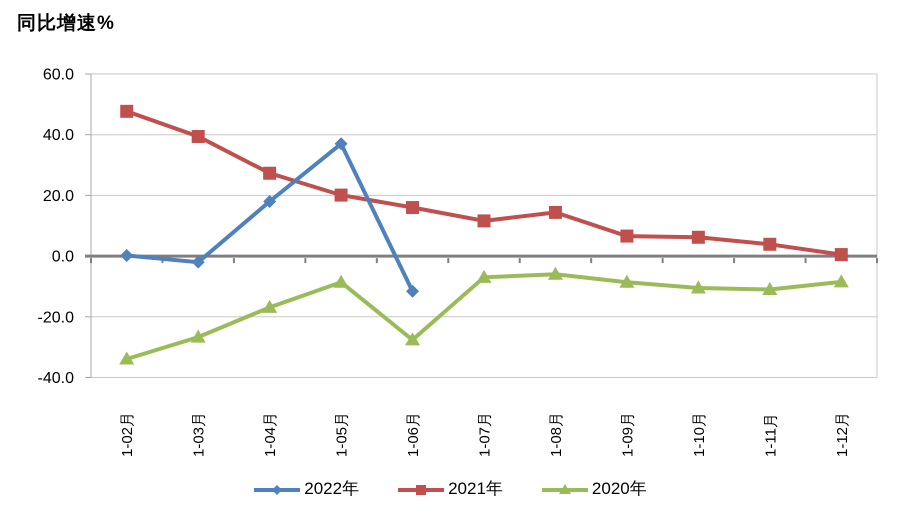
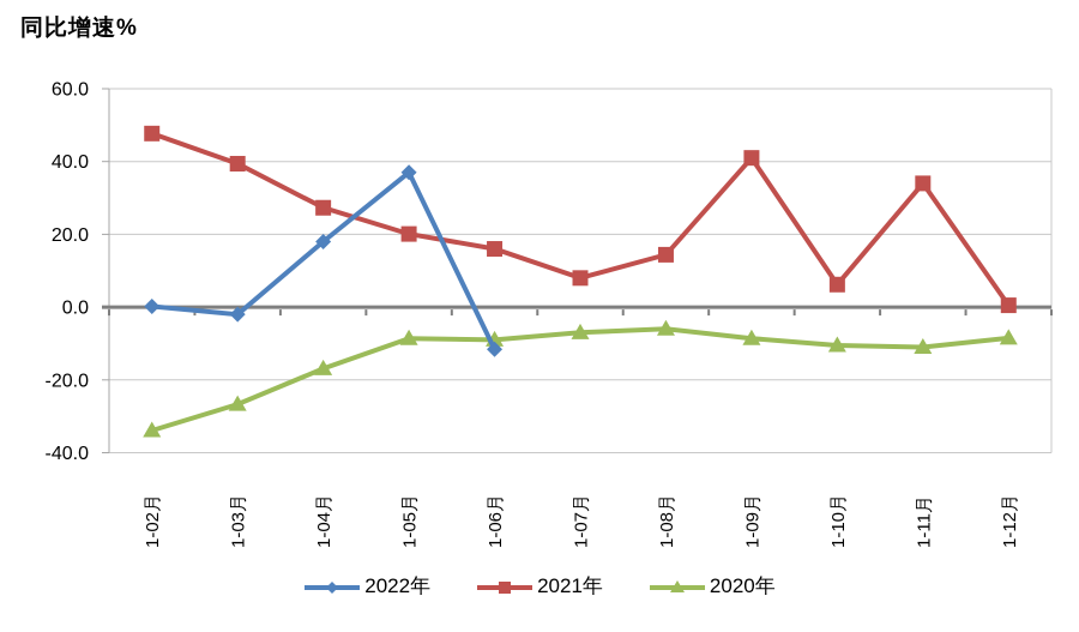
2020年/1-06月: -28 -> -9
2021年/1-07月: 12 -> 8
2021年/1-09月: 7 -> 41
2021年/1-11月: 4 -> 34
